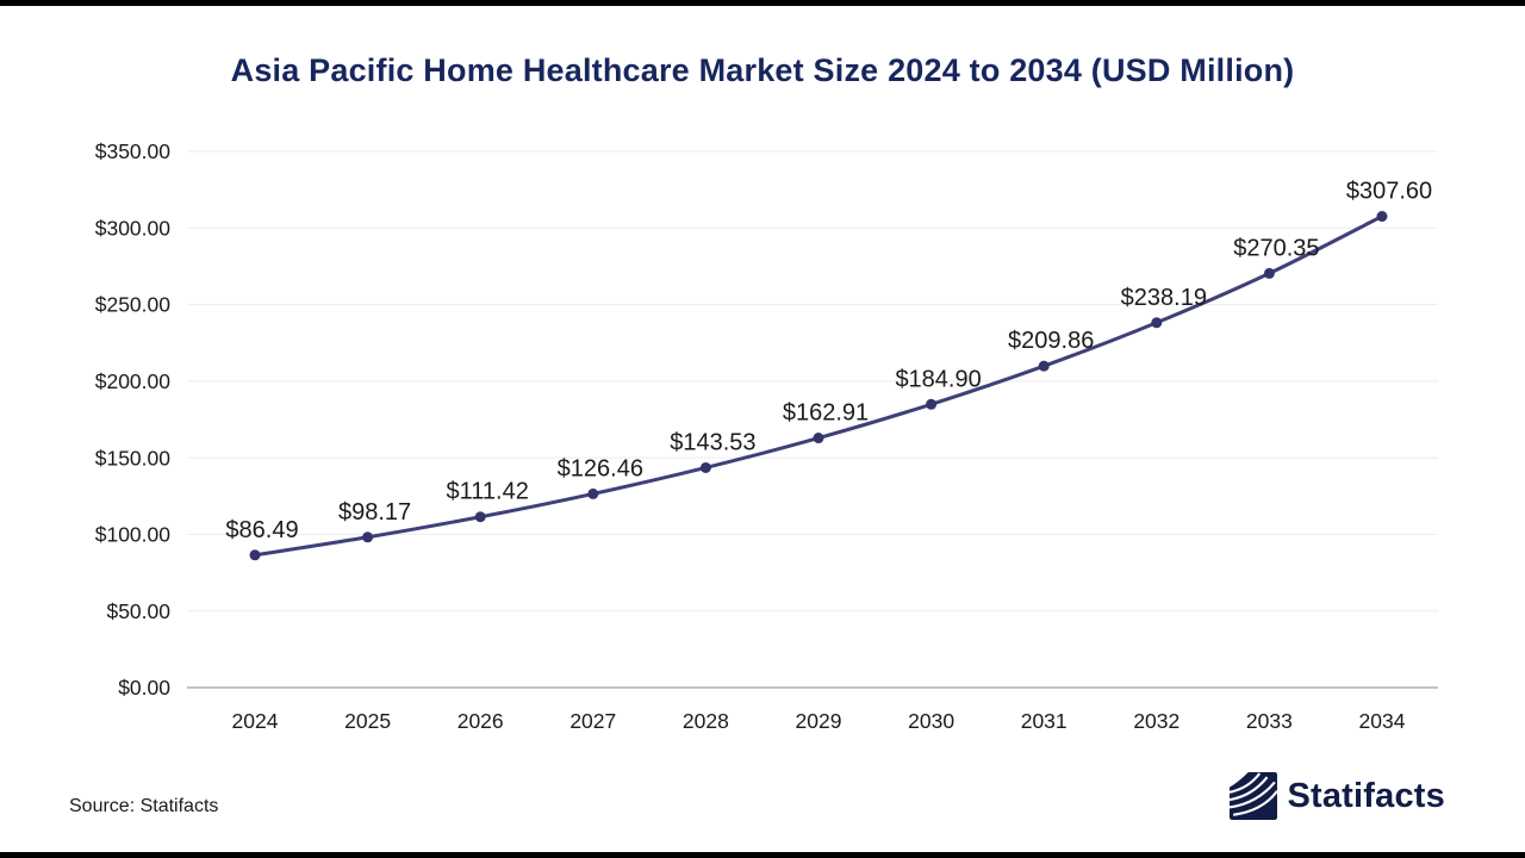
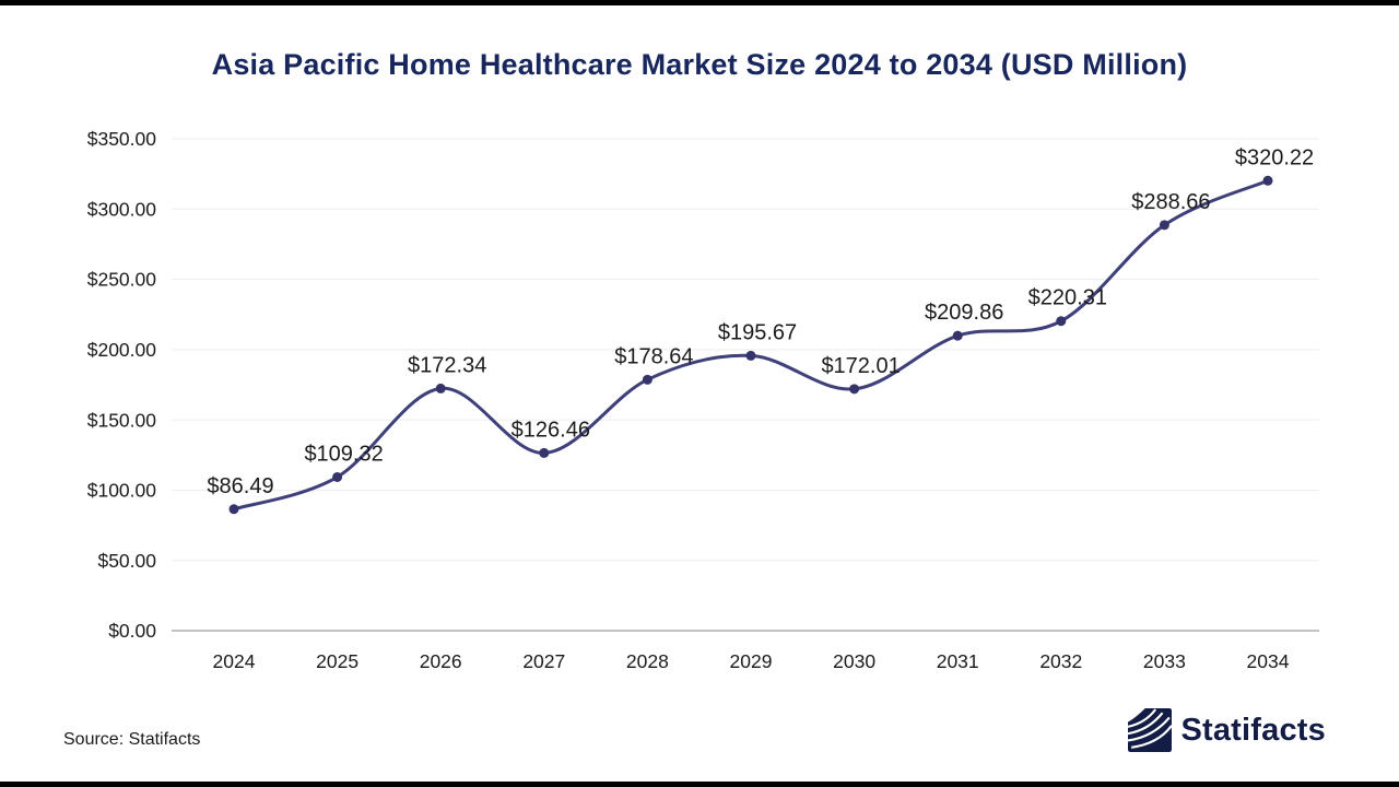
2025: $98.17 -> $109.32
2026: $111.42 -> $172.34
2028: $143.53 -> $178.64
2029: $162.91 -> $195.67
2030: $184.90 -> $172.01
2032: $238.19 -> $220.31
2033: $270.35 -> $288.66
2034: $307.60 -> $320.22
